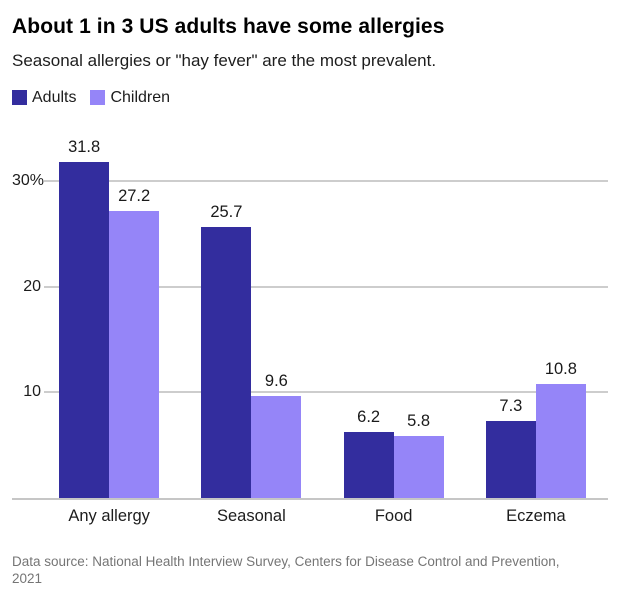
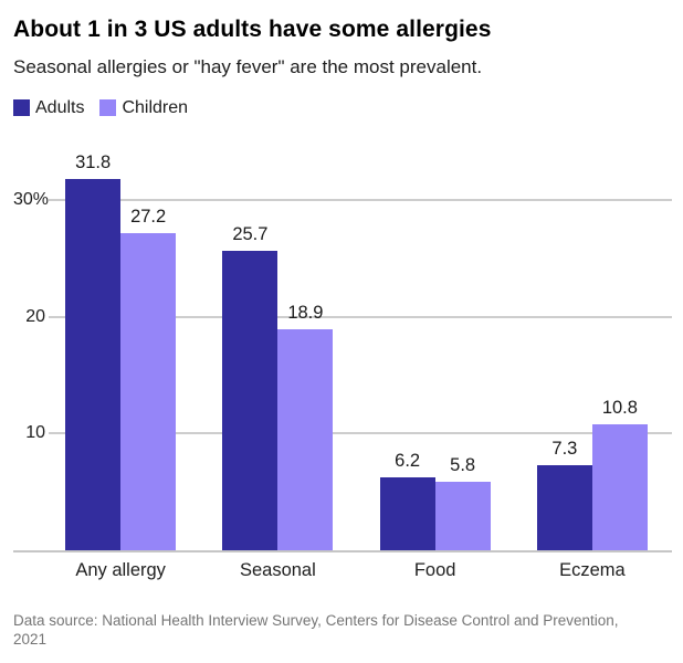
Children/Seasonal: 9.6 -> 18.9
